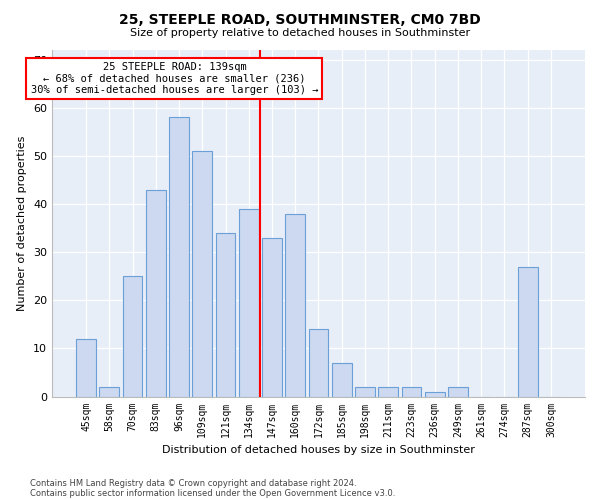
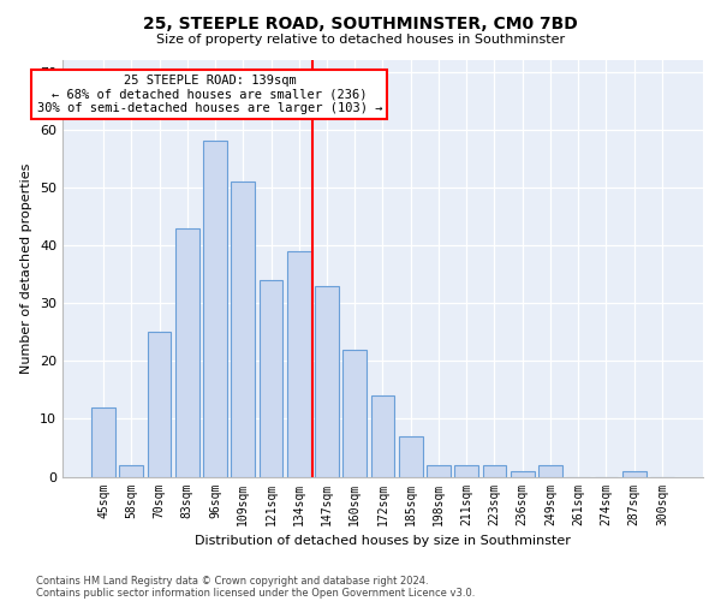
160sqm: 38 -> 22
287sqm: 27 -> 1
